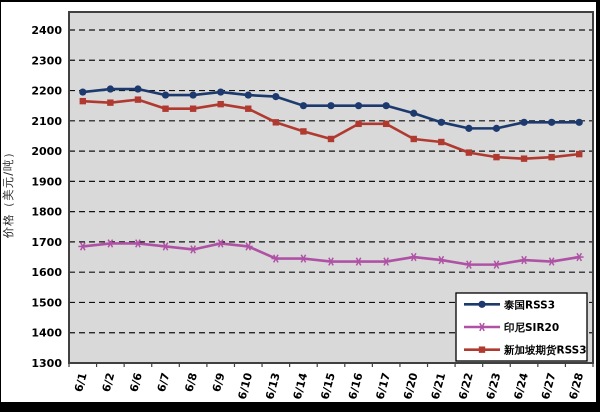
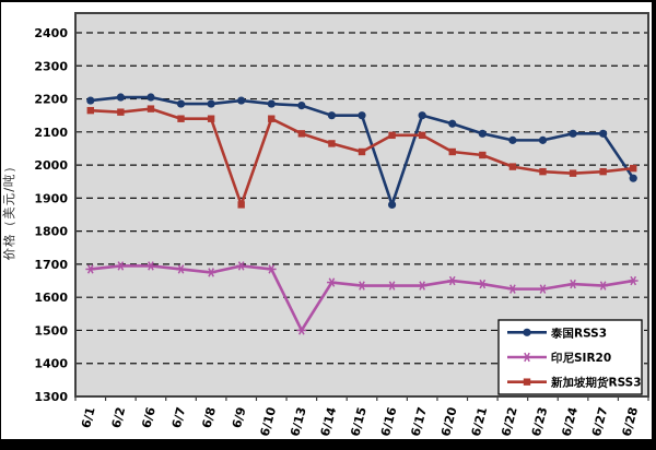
新加坡期货RSS3/6/9: 2160 -> 1880
印尼SIR20/6/13: 1640 -> 1500
泰国RSS3/6/16: 2150 -> 1880
泰国RSS3/6/28: 2100 -> 1960
